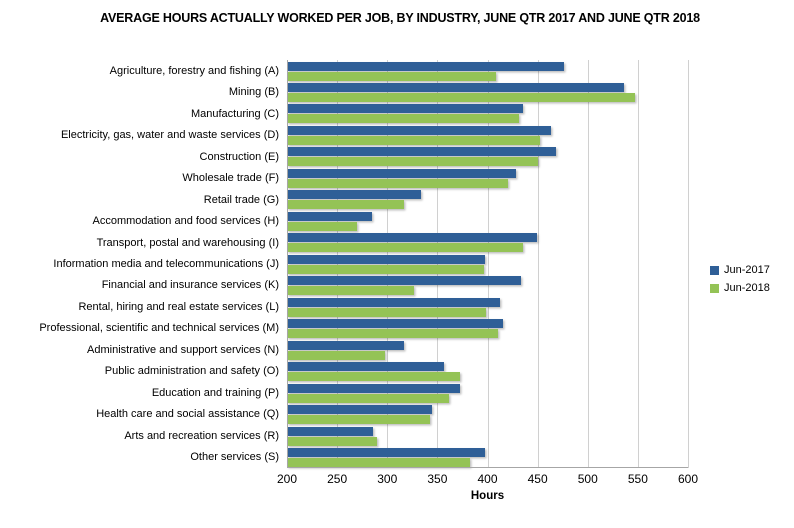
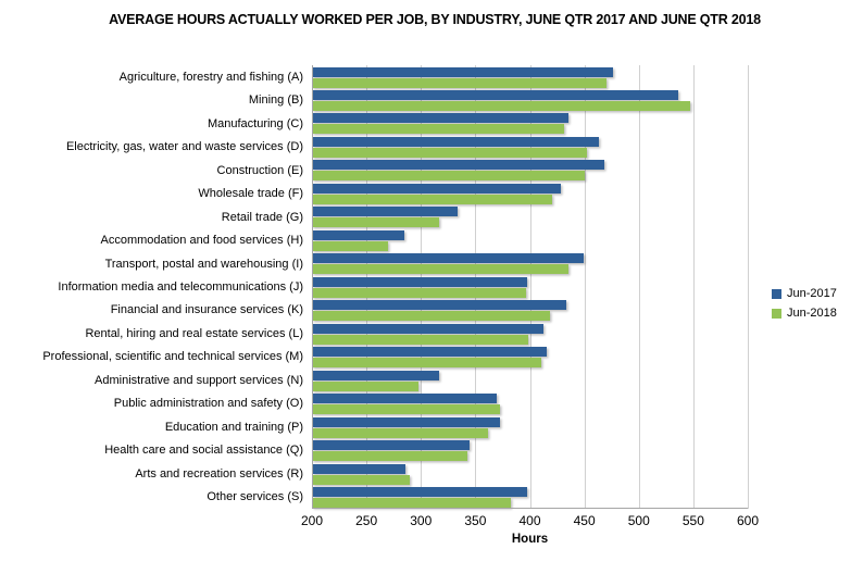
Jun-2018/Agriculture, forestry and fishing (A): 408 -> 470
Jun-2018/Financial and insurance services (K): 327 -> 418
Jun-2017/Public administration and safety (O): 357 -> 370
